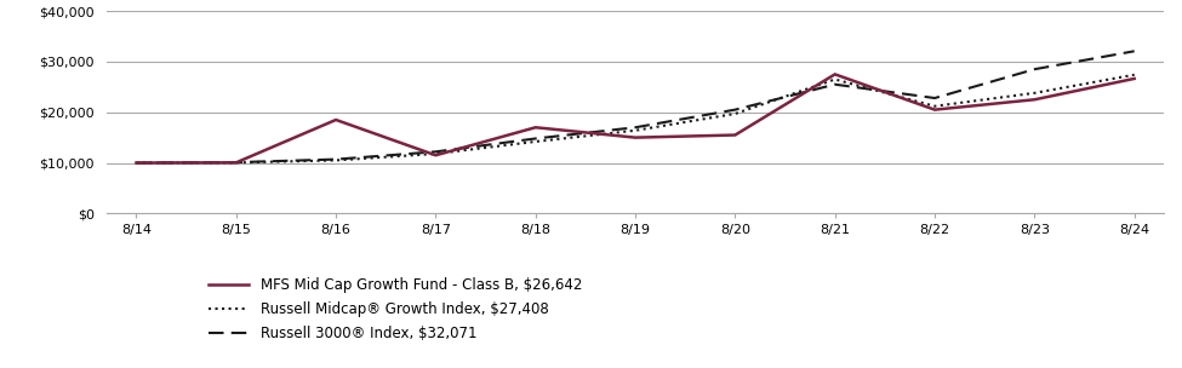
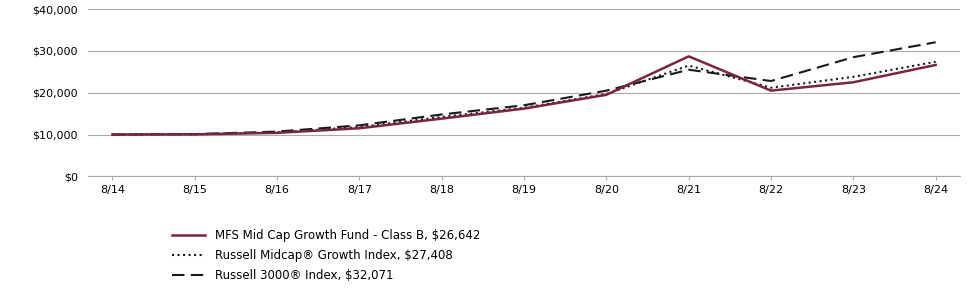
MFS Mid Cap Growth Fund - Class B, $26,642/8/16: $18,500 -> $10,400
MFS Mid Cap Growth Fund - Class B, $26,642/8/18: $17,000 -> $13,800
MFS Mid Cap Growth Fund - Class B, $26,642/8/19: $15,000 -> $16,200
MFS Mid Cap Growth Fund - Class B, $26,642/8/20: $15,500 -> $19,500
MFS Mid Cap Growth Fund - Class B, $26,642/8/21: $27,500 -> $28,700
